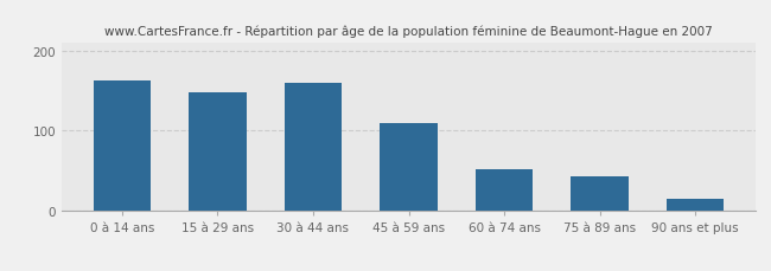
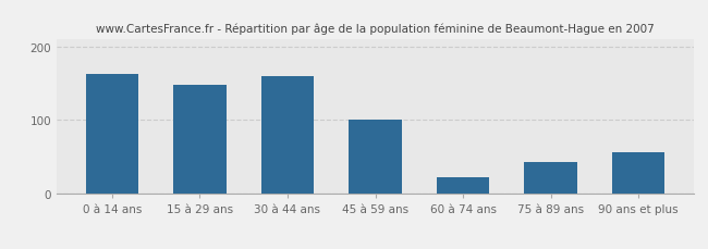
45 à 59 ans: 110 -> 100
60 à 74 ans: 52 -> 22
90 ans et plus: 15 -> 56
